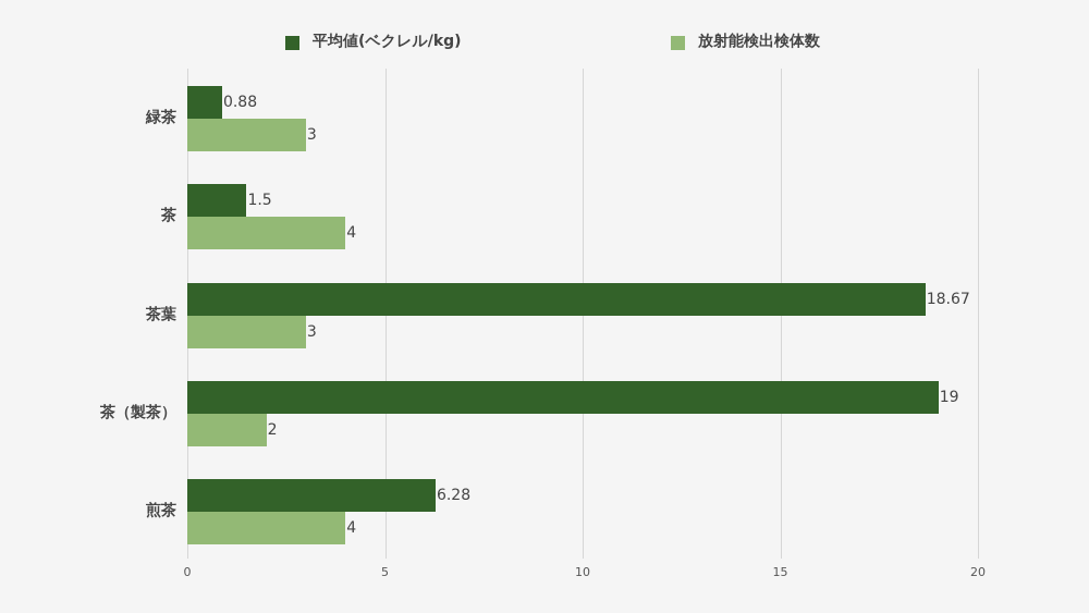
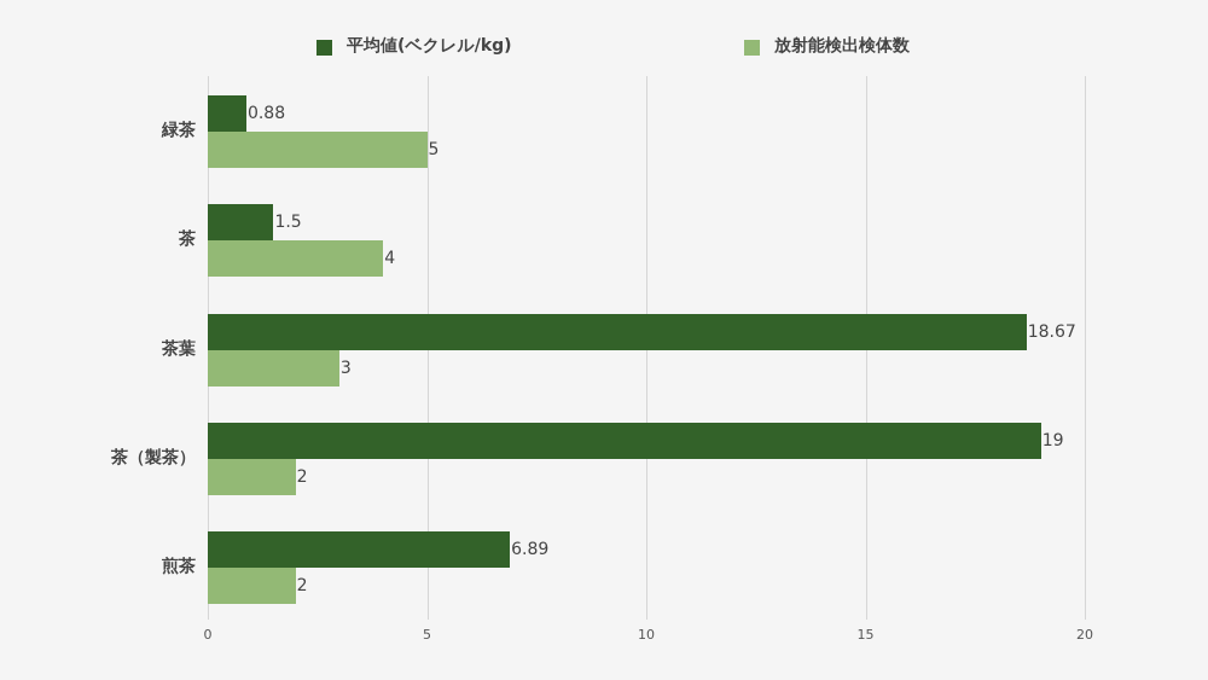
放射能検出検体数/緑茶: 3 -> 5
平均値(ベクレル/kg)/煎茶: 6.28 -> 6.89
放射能検出検体数/煎茶: 4 -> 2
